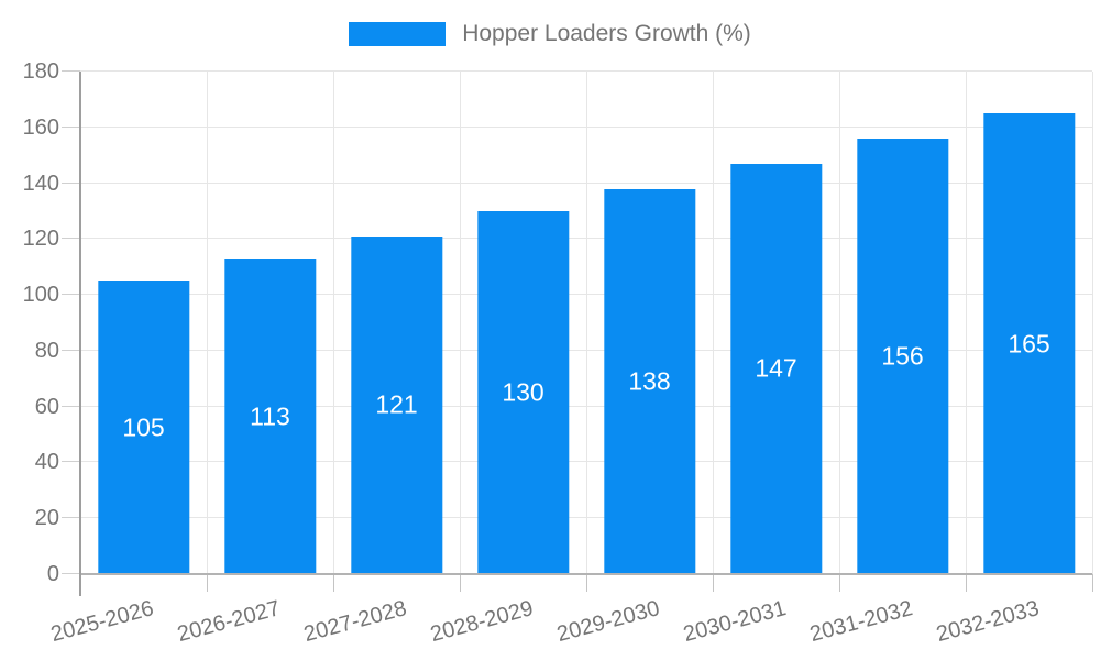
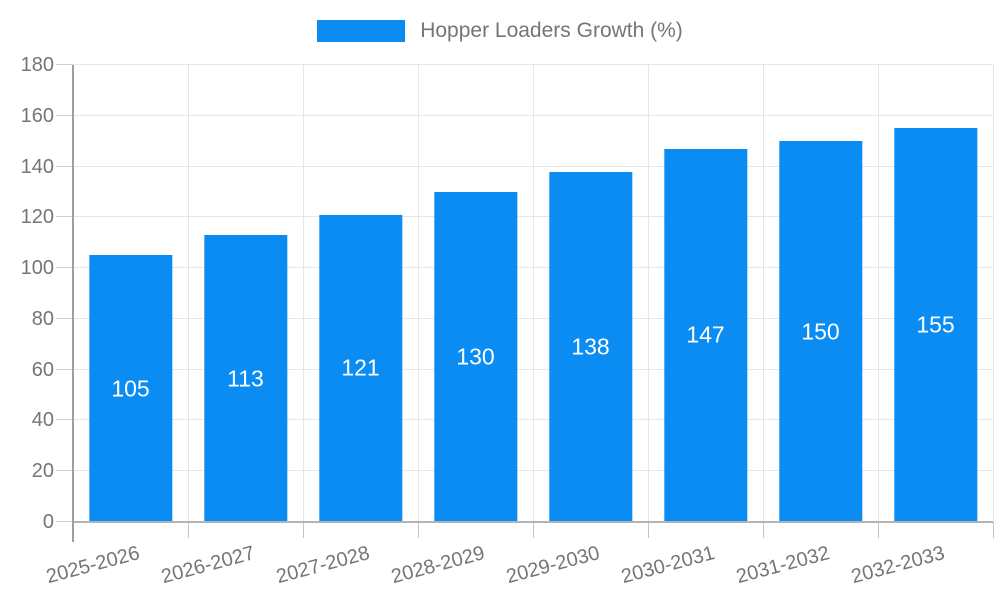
2031-2032: 156 -> 150
2032-2033: 165 -> 155
